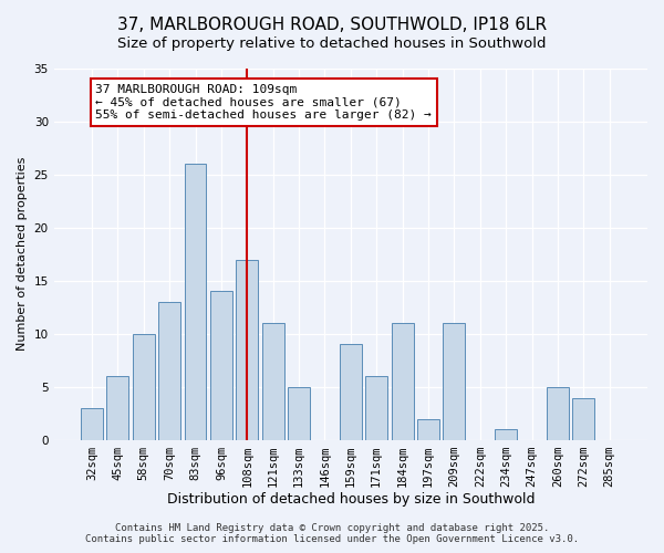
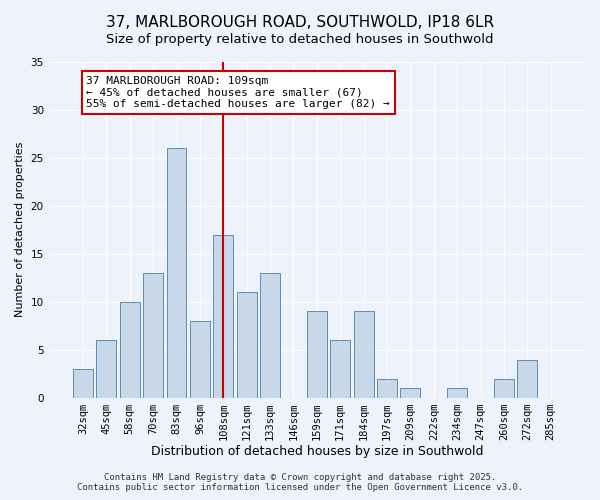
96sqm: 14 -> 8
133sqm: 5 -> 13
184sqm: 11 -> 9
209sqm: 11 -> 1
260sqm: 5 -> 2
